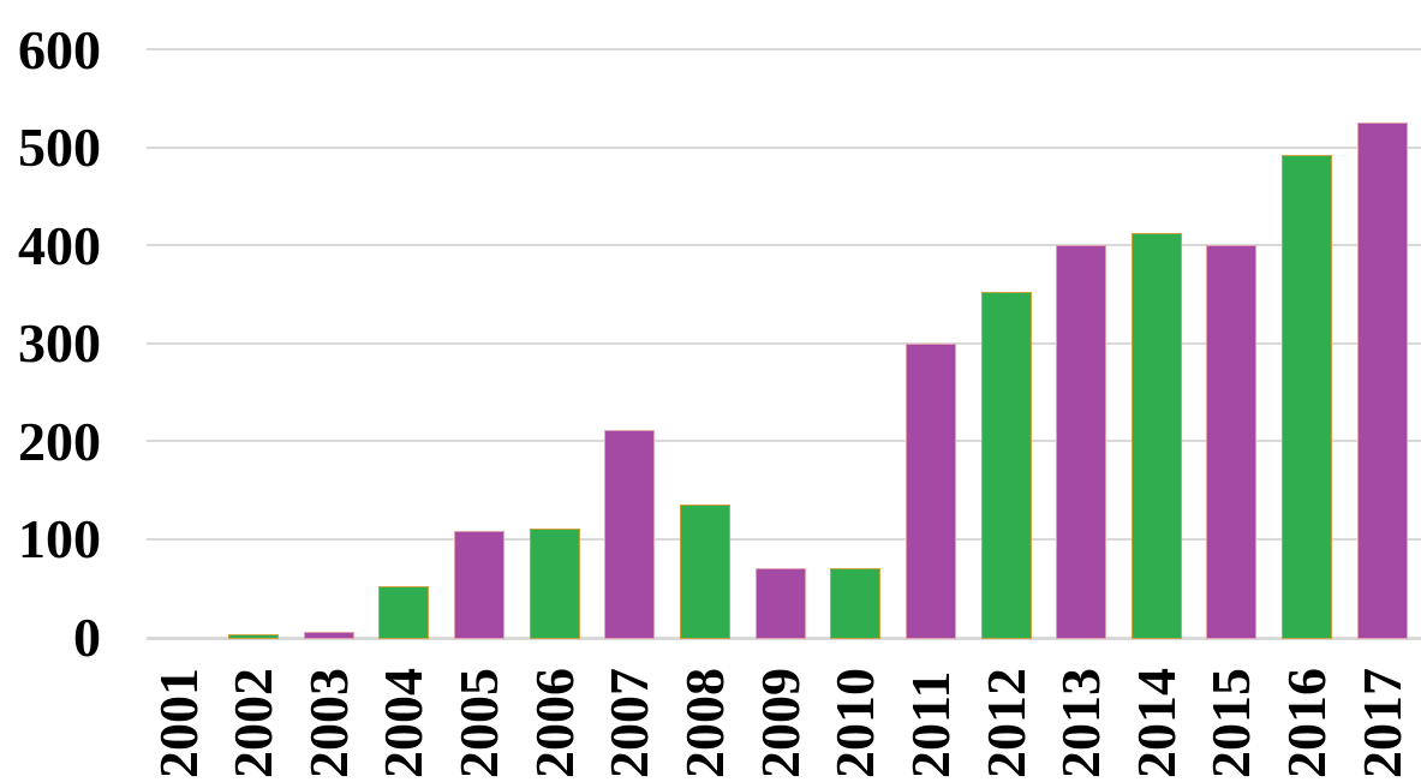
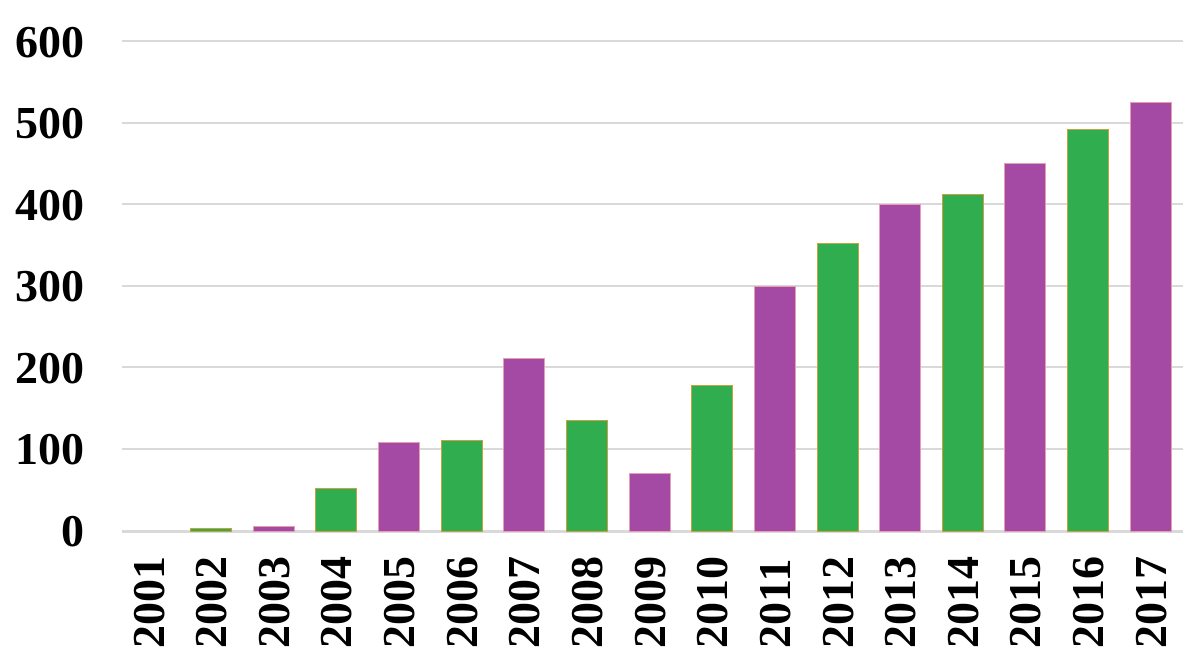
2010: 70 -> 180
2015: 400 -> 450
